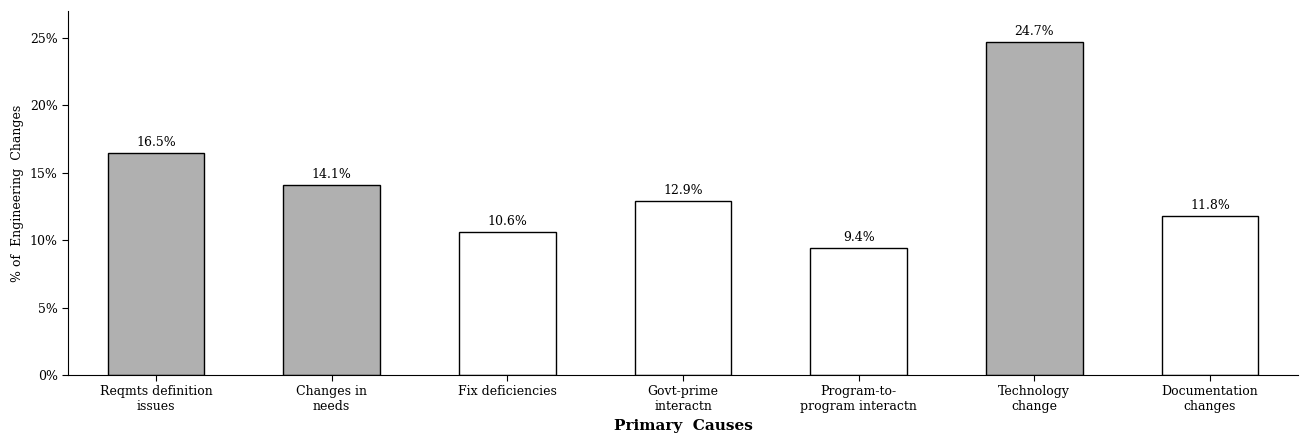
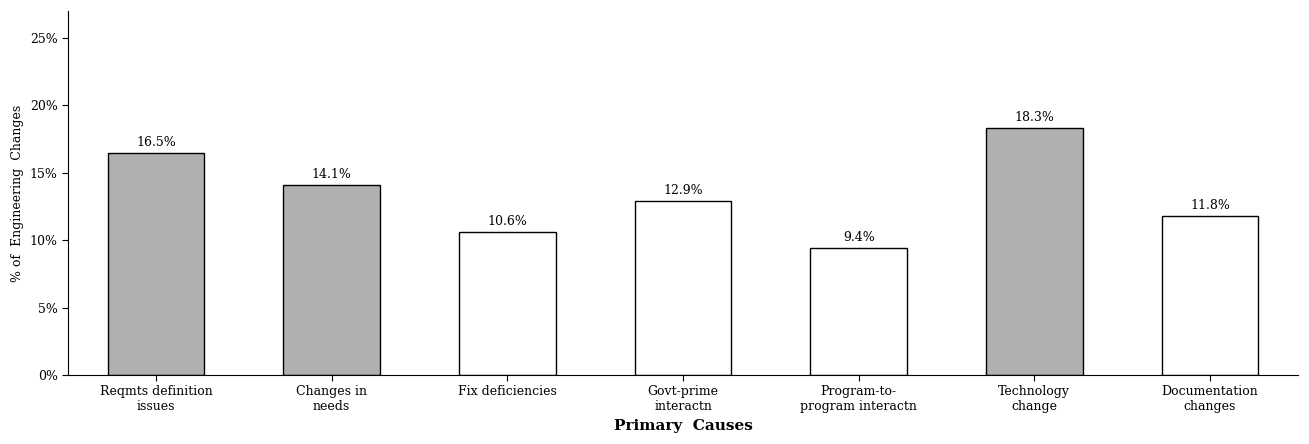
Technology change: 24.7% -> 18.3%
